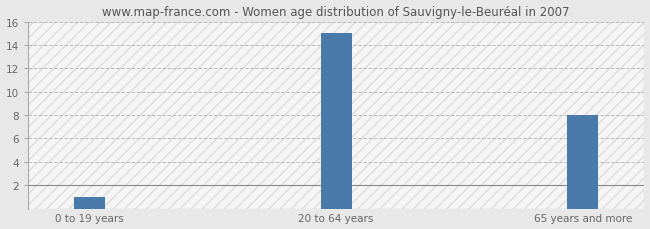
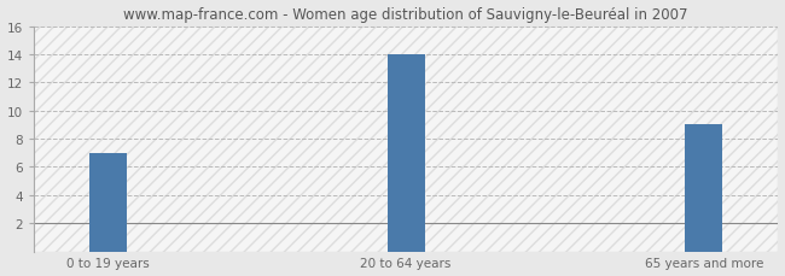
0 to 19 years: 1 -> 7
20 to 64 years: 15 -> 14
65 years and more: 8 -> 9
